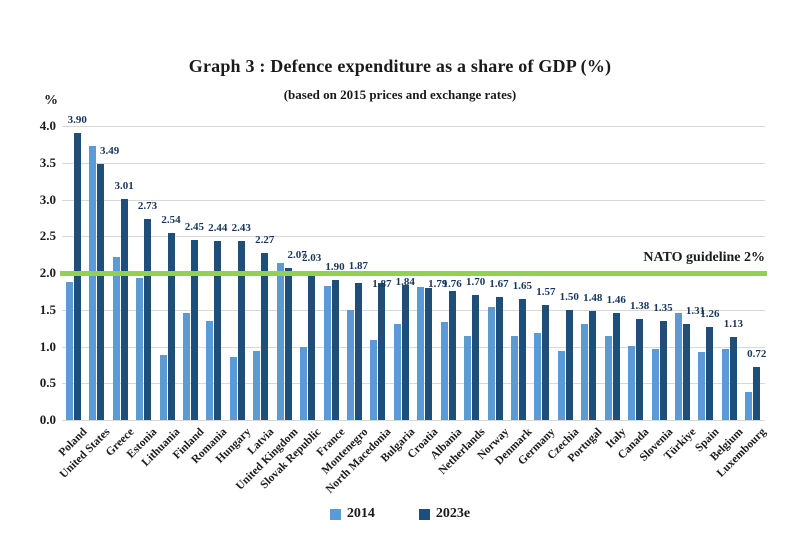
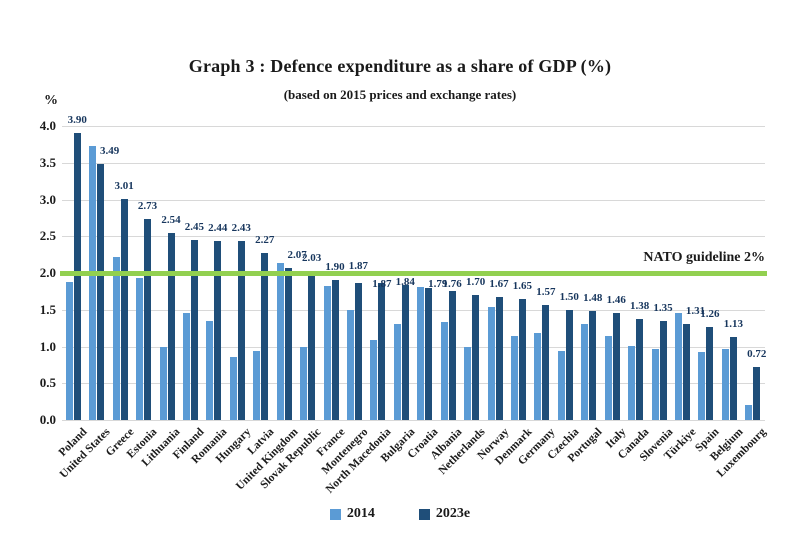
2014/Lithuania: 0.9 -> 1.0
2014/Netherlands: 1.1 -> 1.0
2014/Luxembourg: 0.4 -> 0.2
